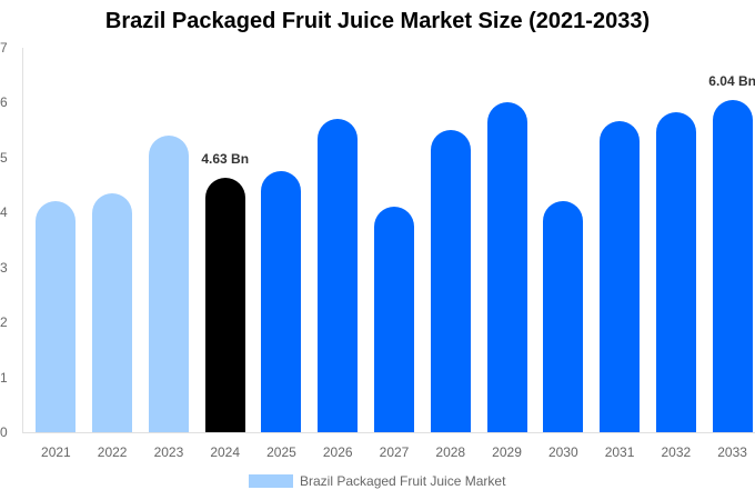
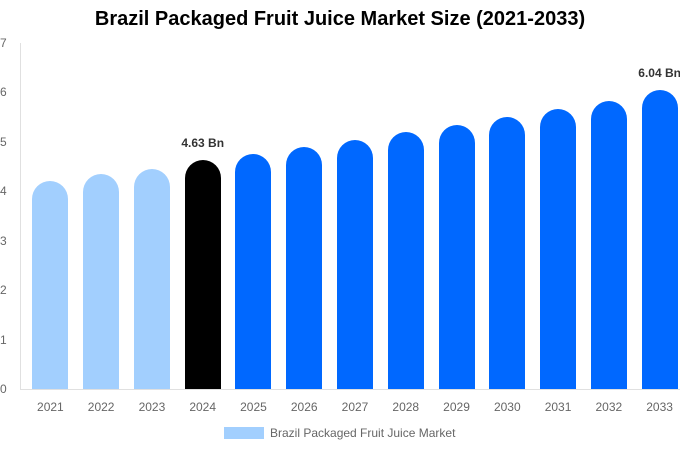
2023: 5.4 -> 4.5
2026: 5.7 -> 4.9
2027: 4.1 -> 5.0
2028: 5.5 -> 5.2
2029: 6.0 -> 5.3
2030: 4.2 -> 5.5
